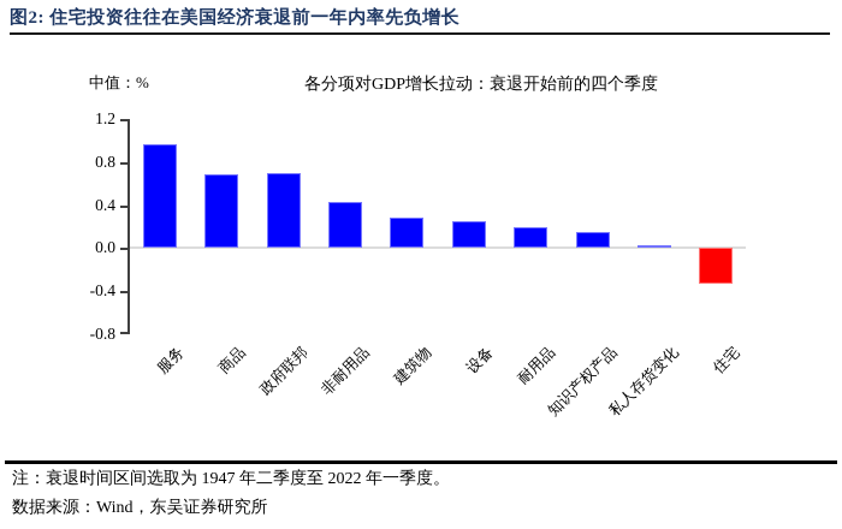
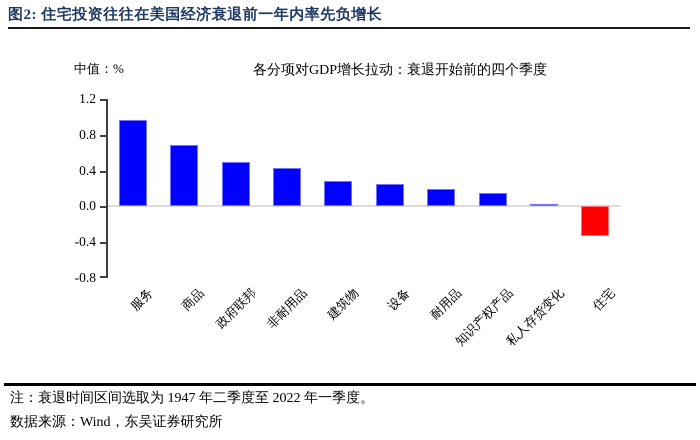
政府联邦: 0.7 -> 0.5
